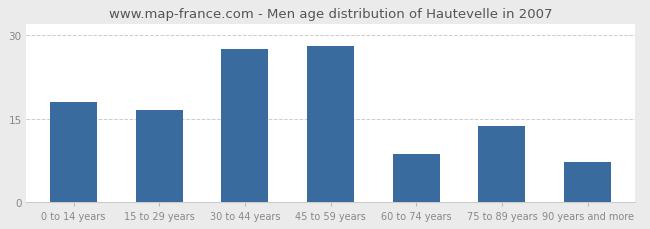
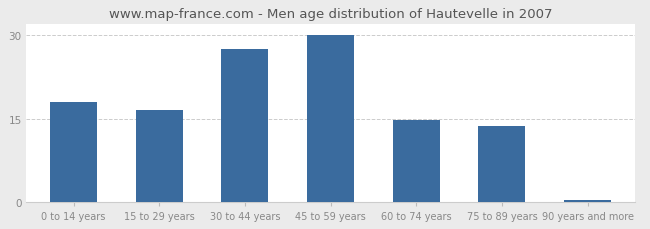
45 to 59 years: 28.0 -> 30.0
60 to 74 years: 8.6 -> 14.7
90 years and more: 7.2 -> 0.3
